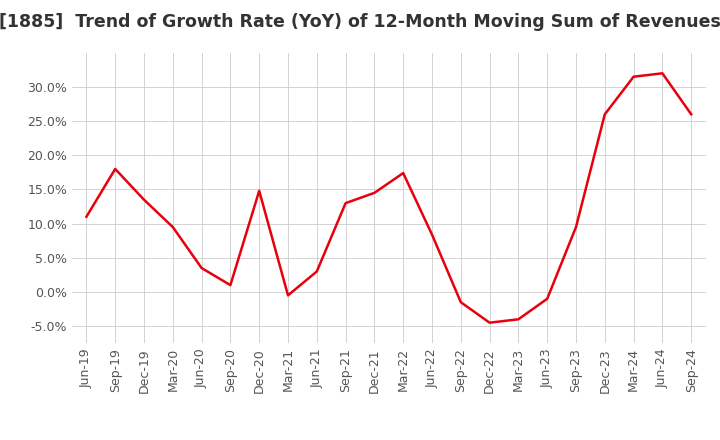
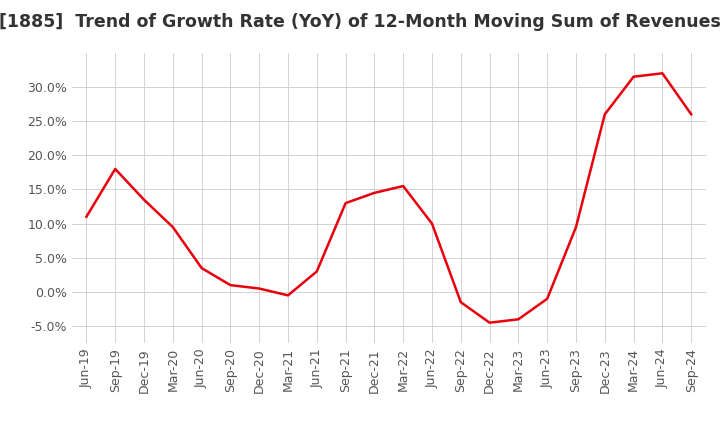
Dec-20: 14.8% -> 0.5%
Mar-22: 17.4% -> 15.5%
Jun-22: 8.4% -> 10.0%
